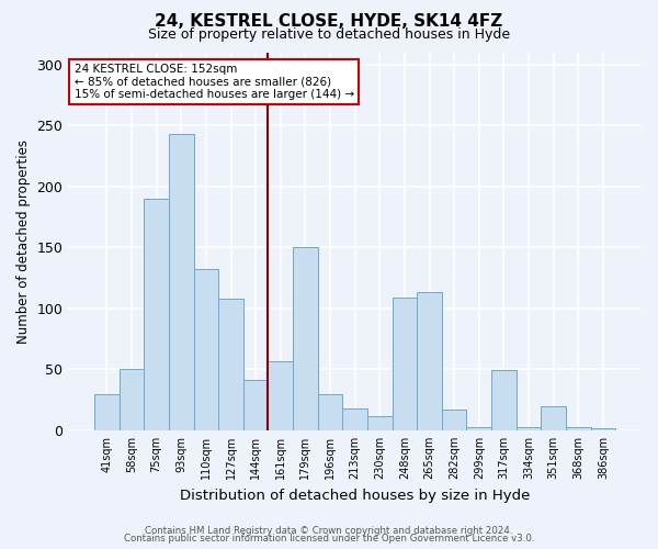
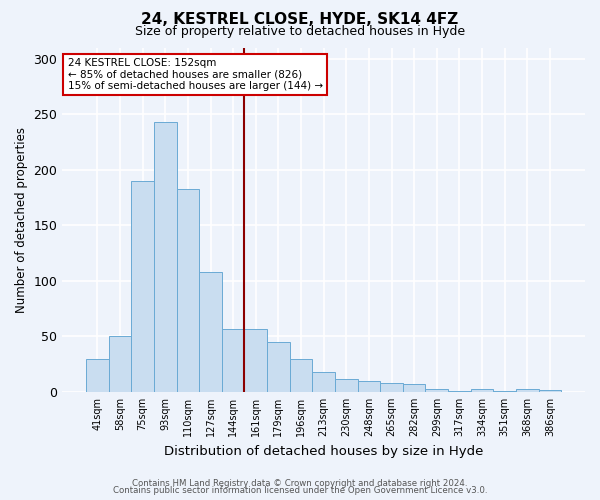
110sqm: 132 -> 183
144sqm: 41 -> 57
179sqm: 150 -> 45
248sqm: 109 -> 10
265sqm: 113 -> 8
282sqm: 17 -> 7
317sqm: 49 -> 1
351sqm: 20 -> 1
